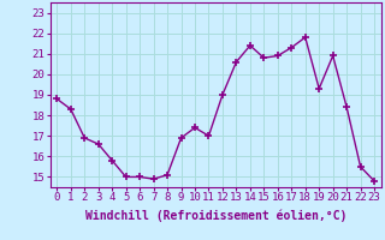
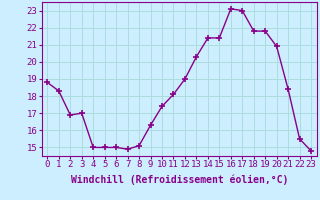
3: 16.6 -> 17.0
4: 15.8 -> 15.0
9: 16.9 -> 16.3
11: 17.0 -> 18.1
13: 20.6 -> 20.3
15: 20.8 -> 21.4
16: 20.9 -> 23.1
17: 21.3 -> 23.0
19: 19.3 -> 21.8
